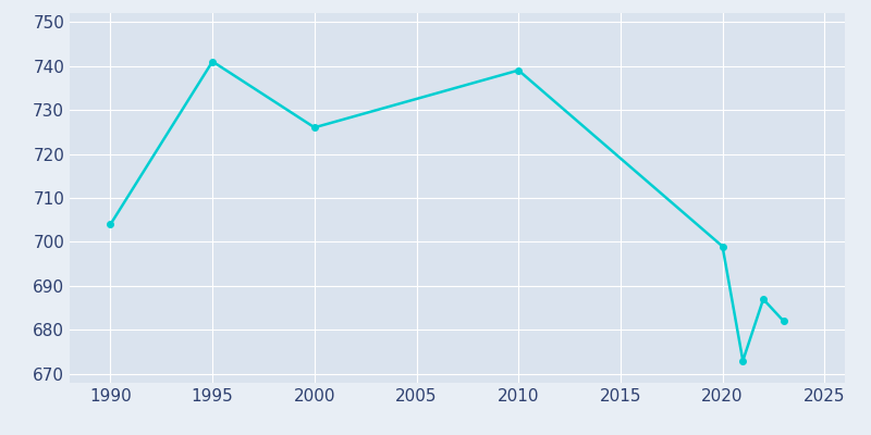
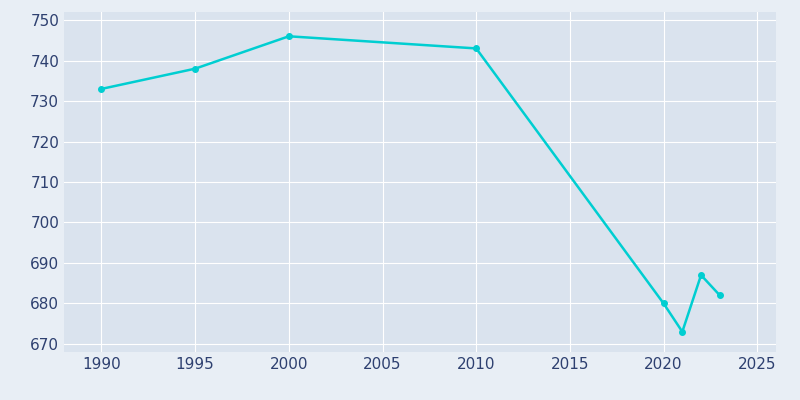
1990: 704 -> 733
1995: 741 -> 738
2000: 726 -> 746
2010: 739 -> 743
2020: 699 -> 680
